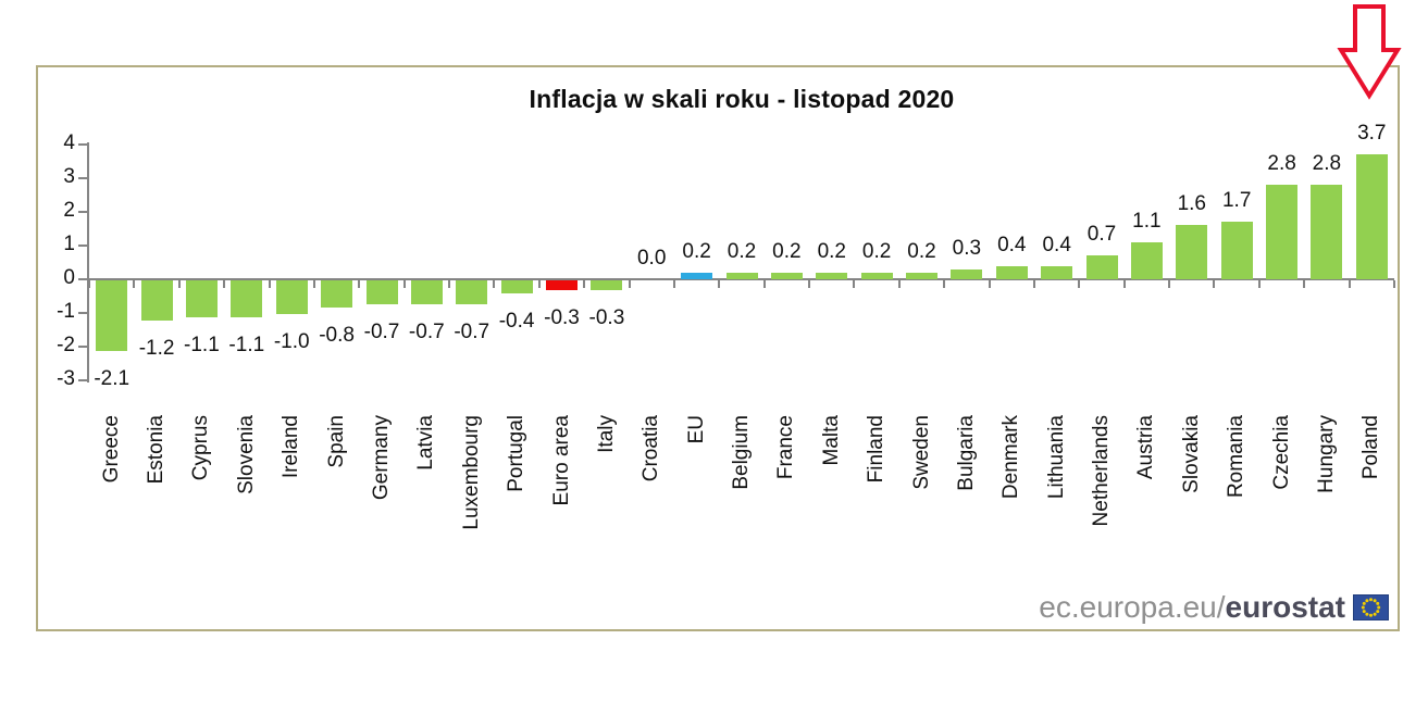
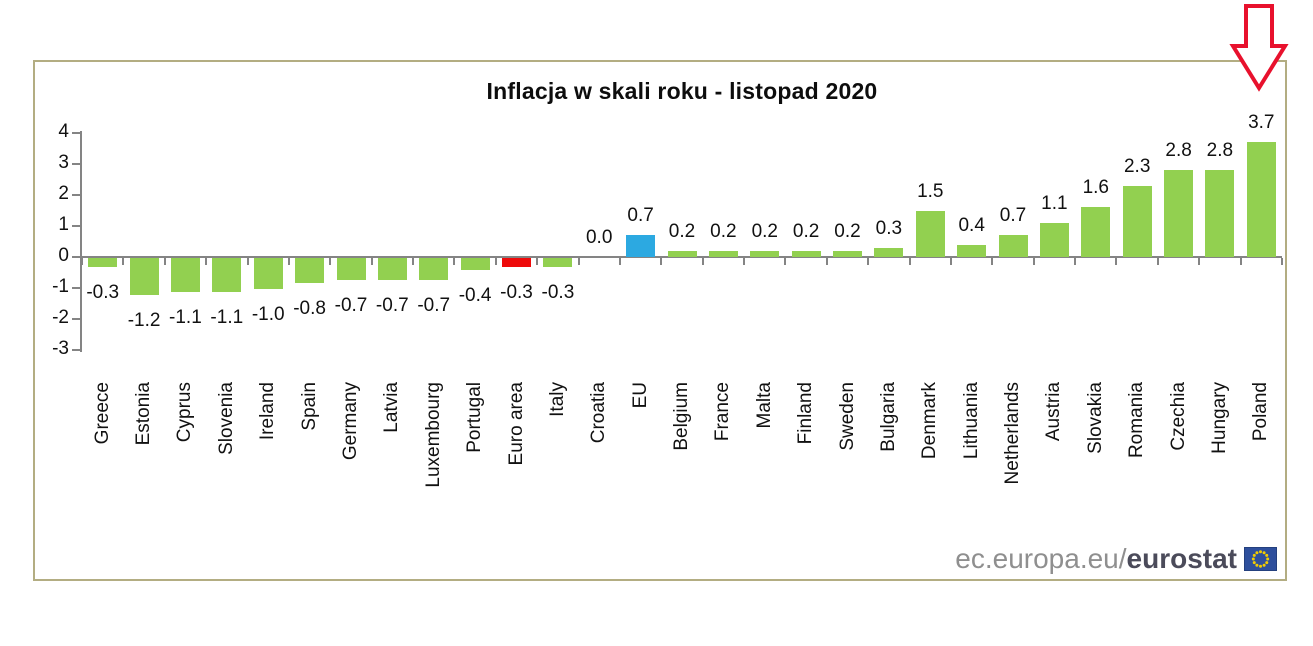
Greece: -2.1 -> -0.3
EU: 0.2 -> 0.7
Denmark: 0.4 -> 1.5
Romania: 1.7 -> 2.3
